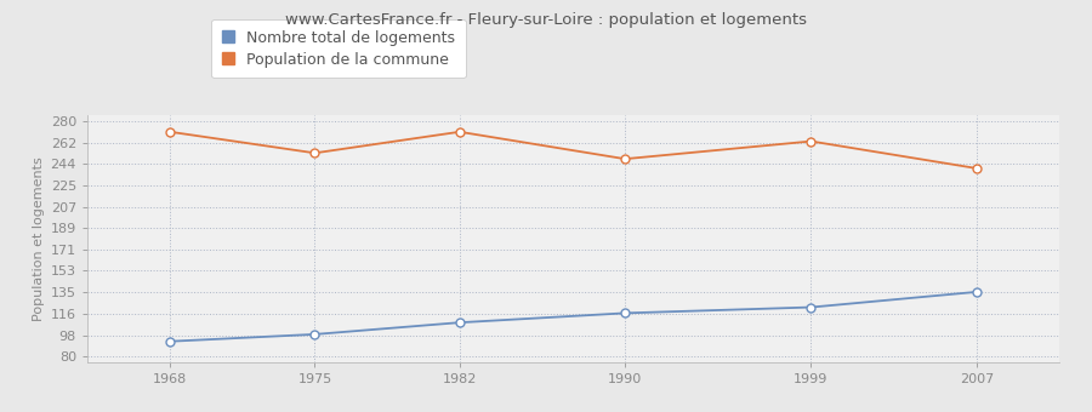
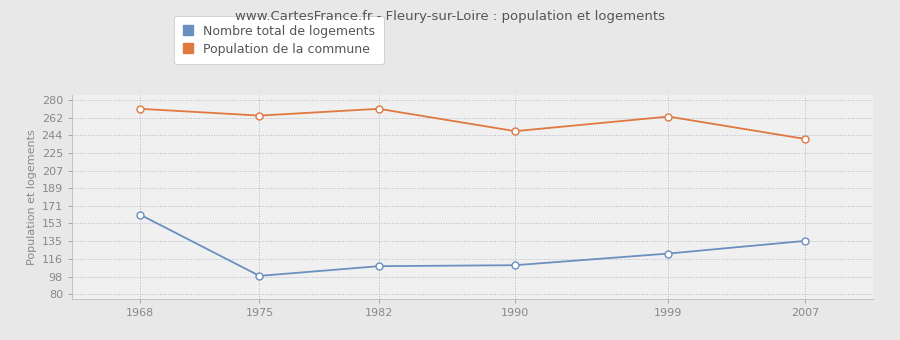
Nombre total de logements/1968: 93 -> 162
Population de la commune/1975: 253 -> 264
Nombre total de logements/1990: 117 -> 110
